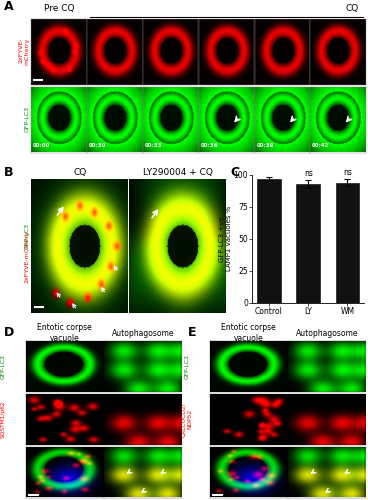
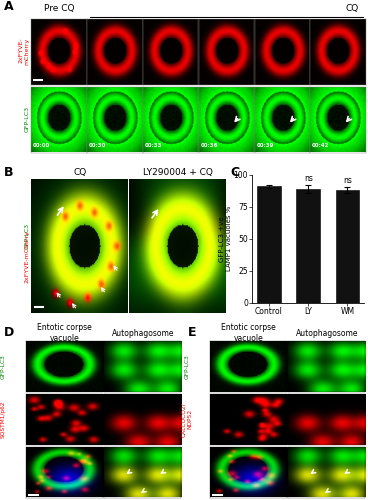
Control: 97 -> 91
LY: 93 -> 89
WM: 94 -> 88
